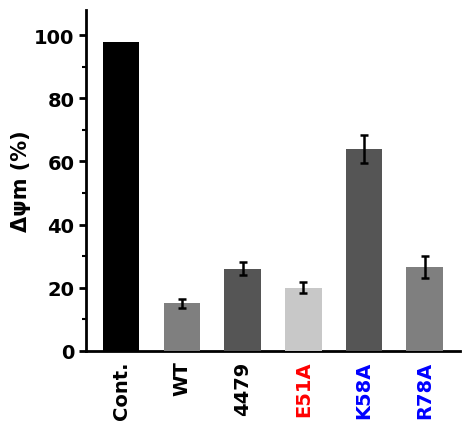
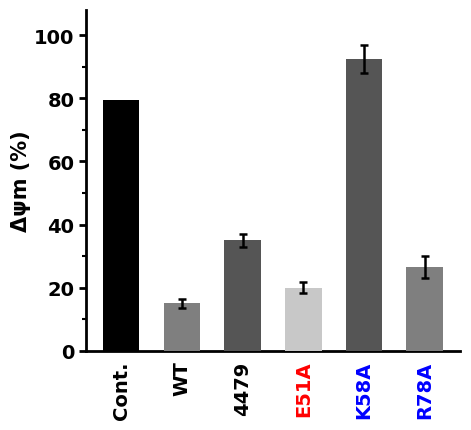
Cont.: 98.0 -> 79.5
4479: 26.0 -> 35.0
K58A: 64.0 -> 92.5
